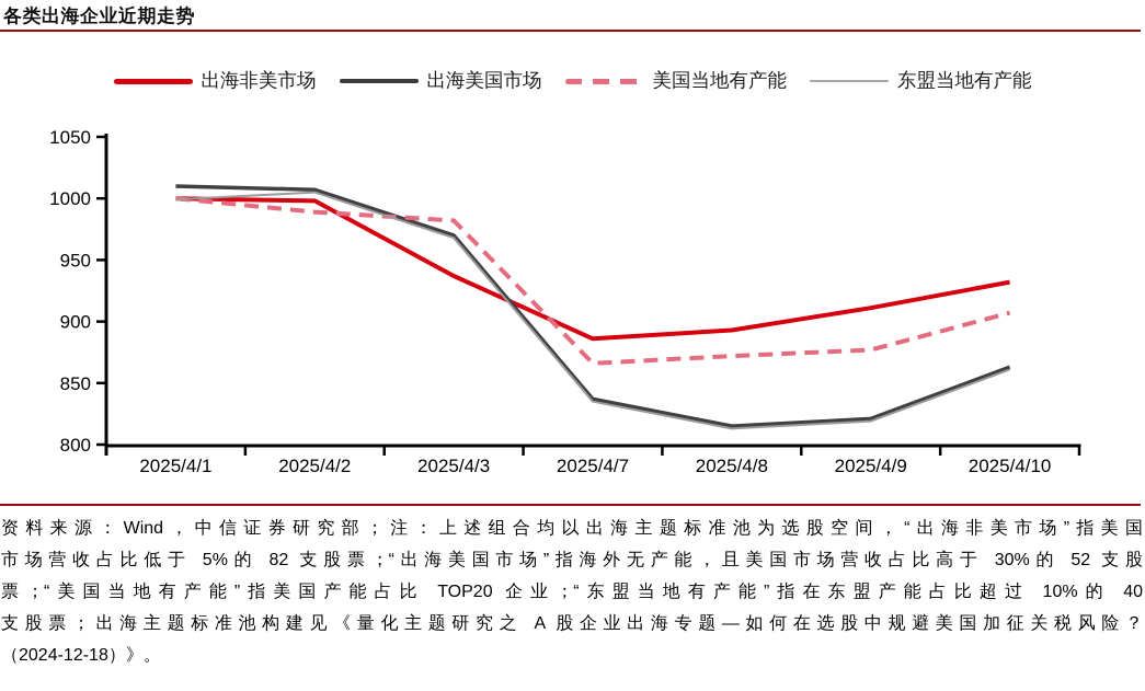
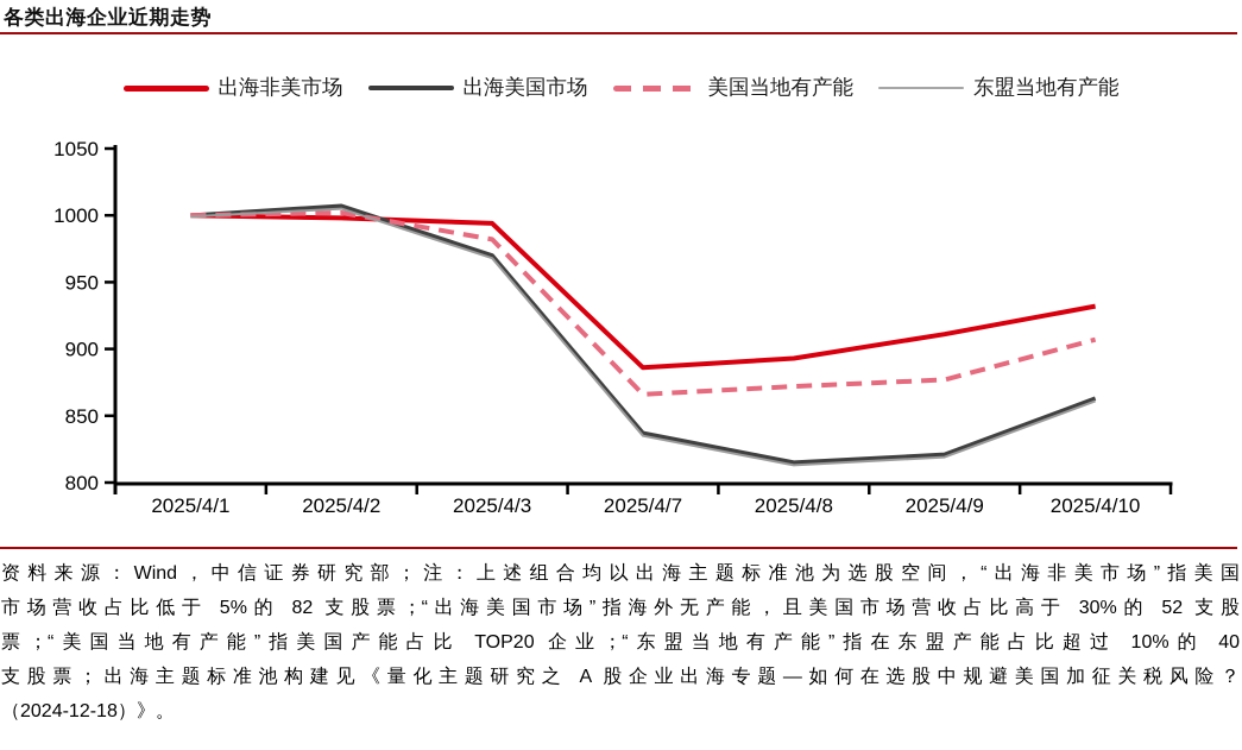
出海美国市场/2025/4/1: 1010 -> 1000
美国当地有产能/2025/4/2: 989 -> 1002
出海非美市场/2025/4/3: 937 -> 994
